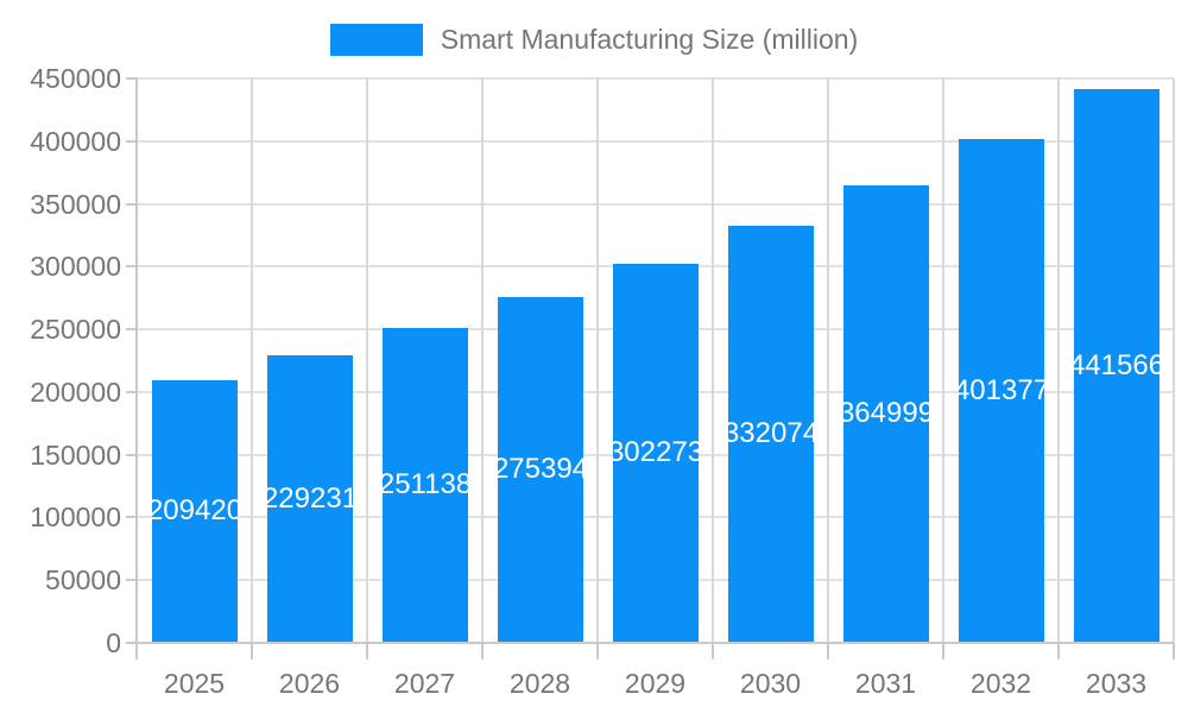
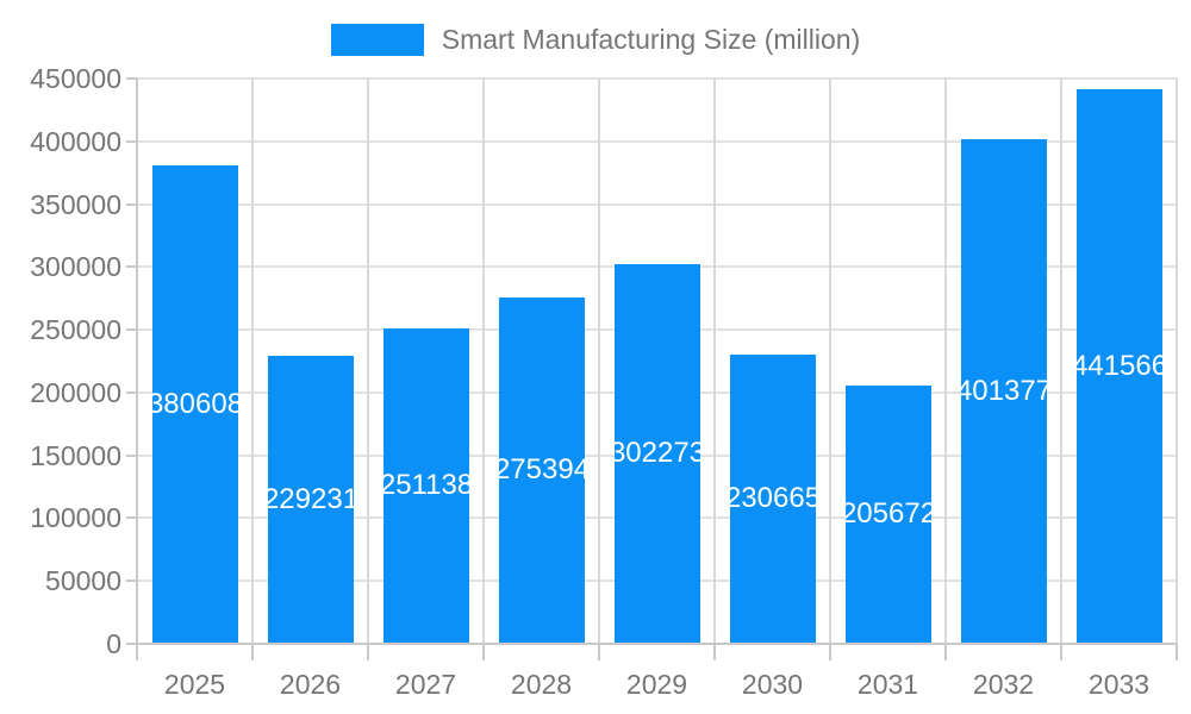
2025: 209420 -> 380608
2030: 332074 -> 230665
2031: 364999 -> 205672
